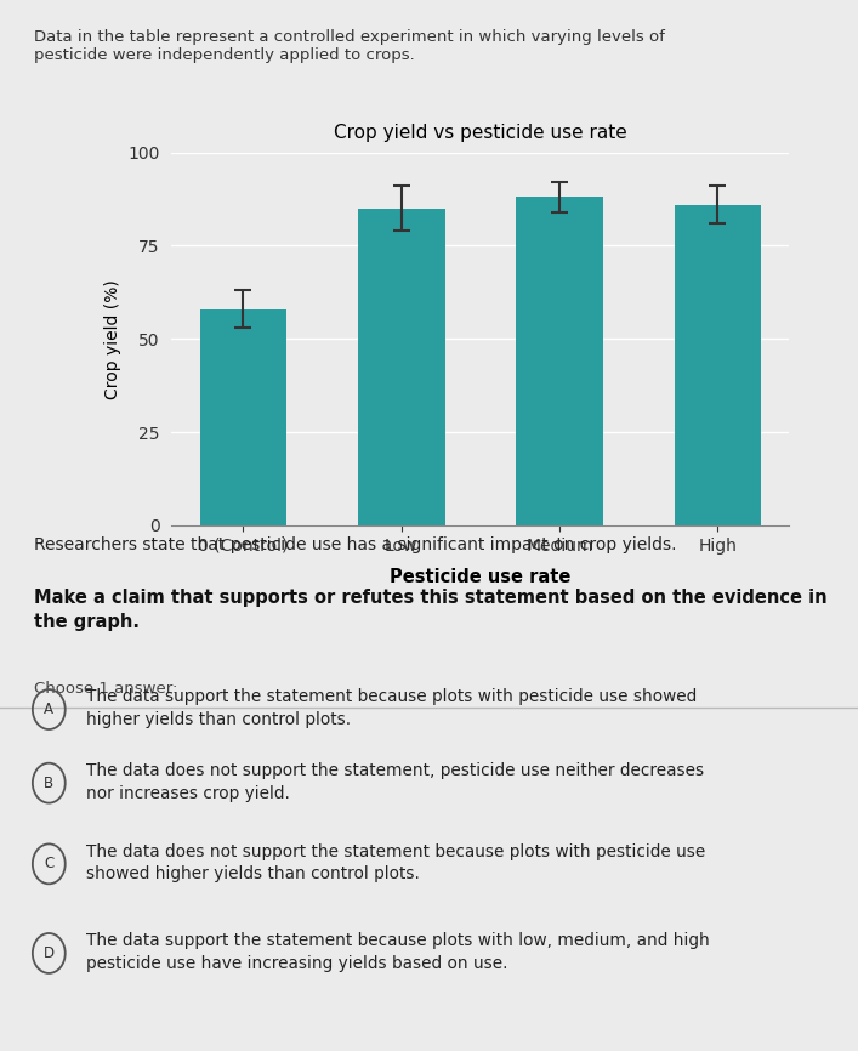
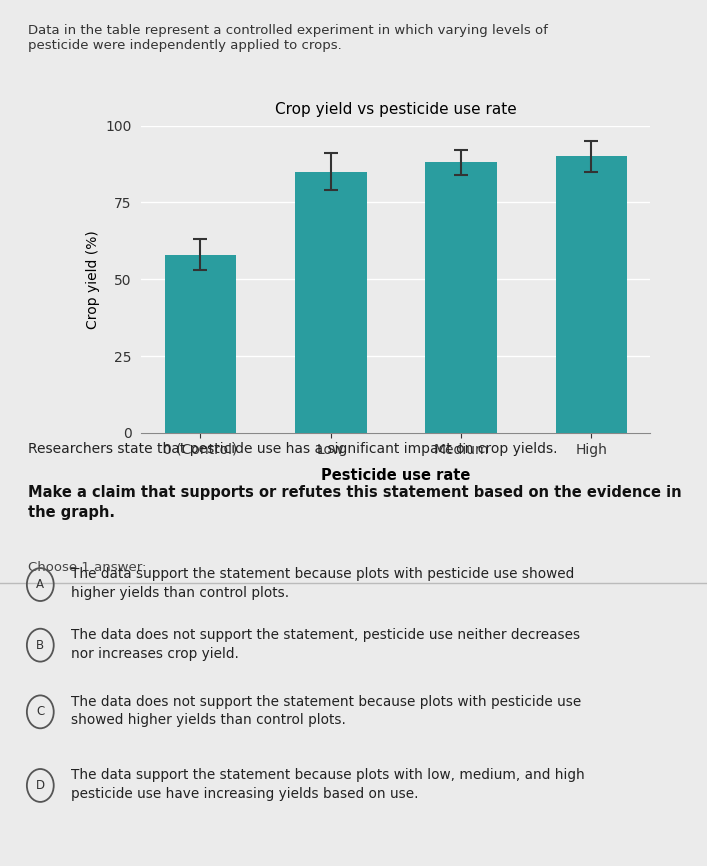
High: 86 -> 90
